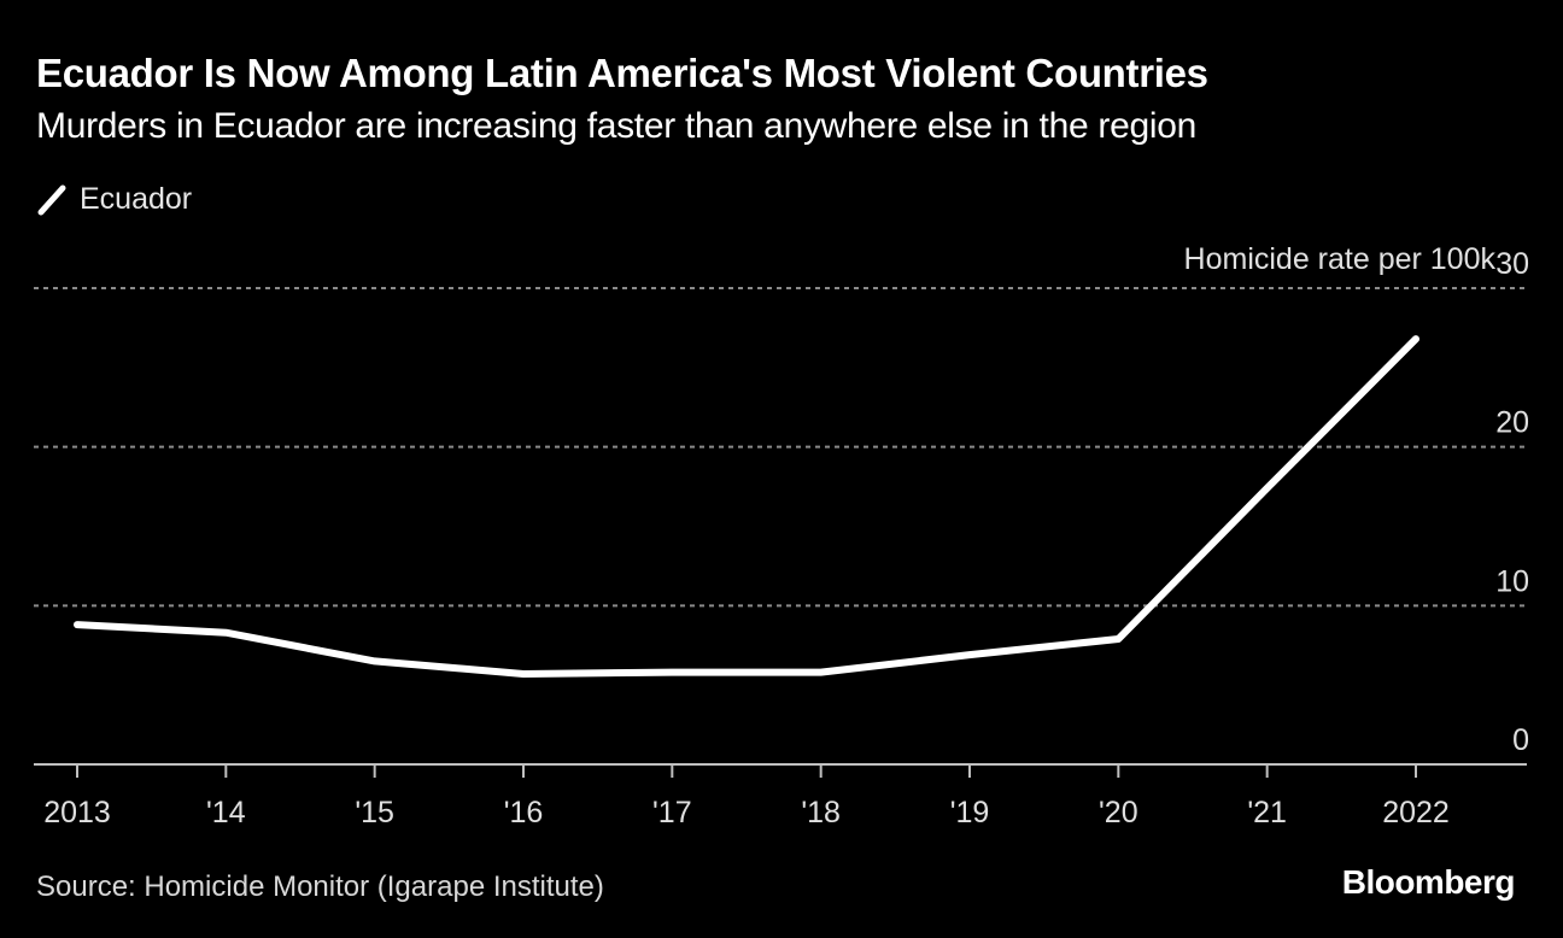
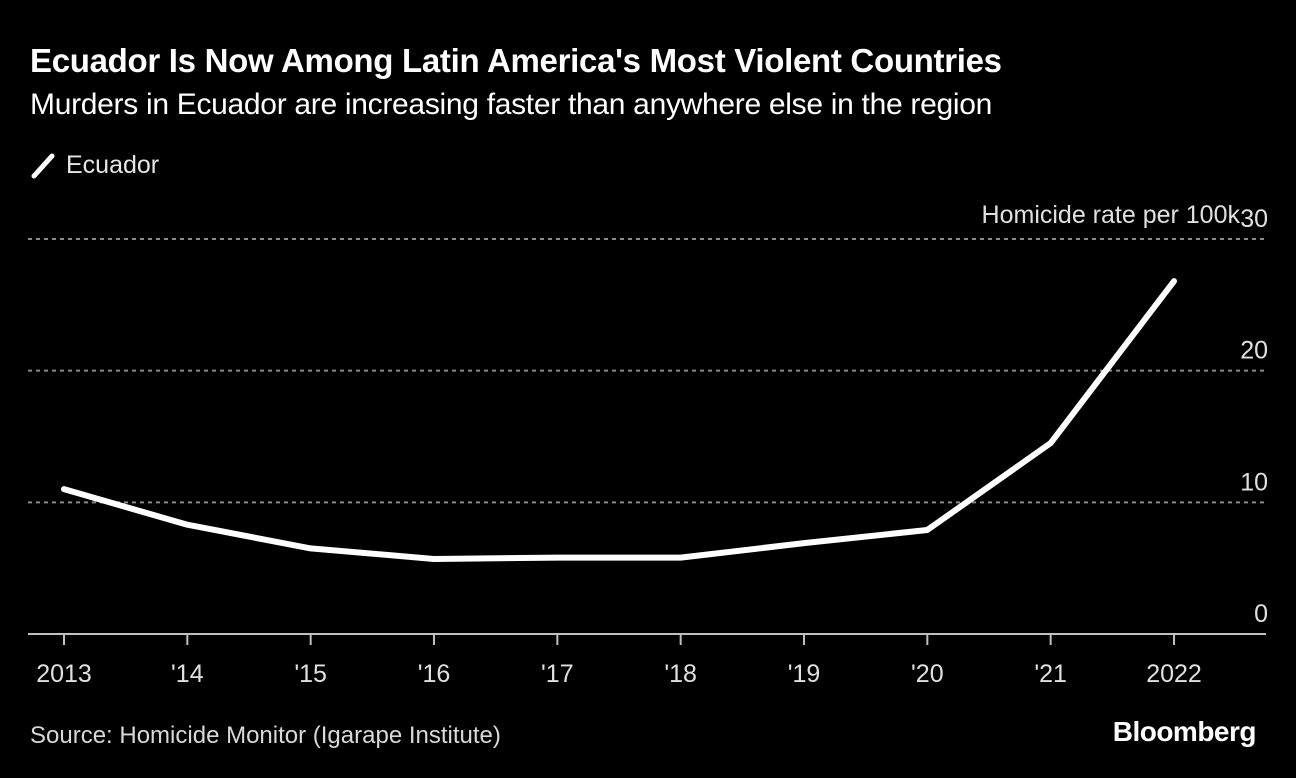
2013: 8.8 -> 11.0
'21: 17.4 -> 14.5
